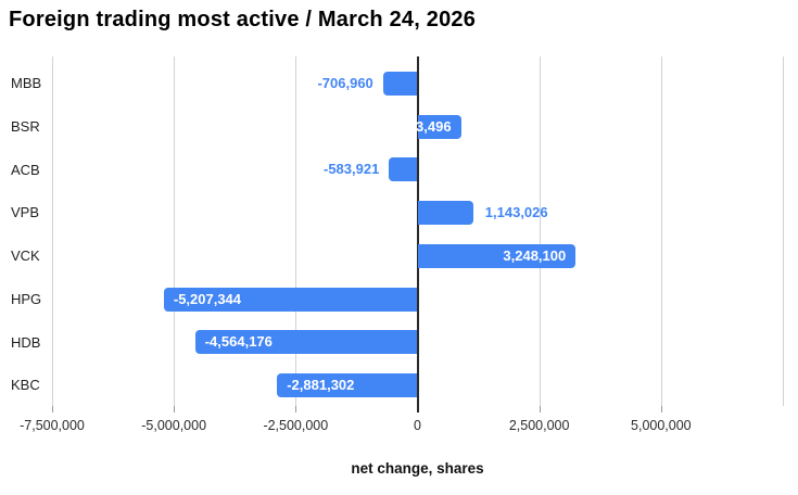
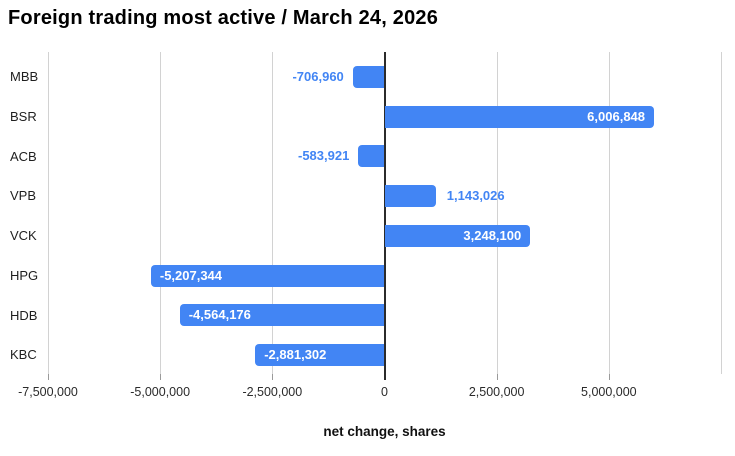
BSR: 893,496 -> 6,006,848
